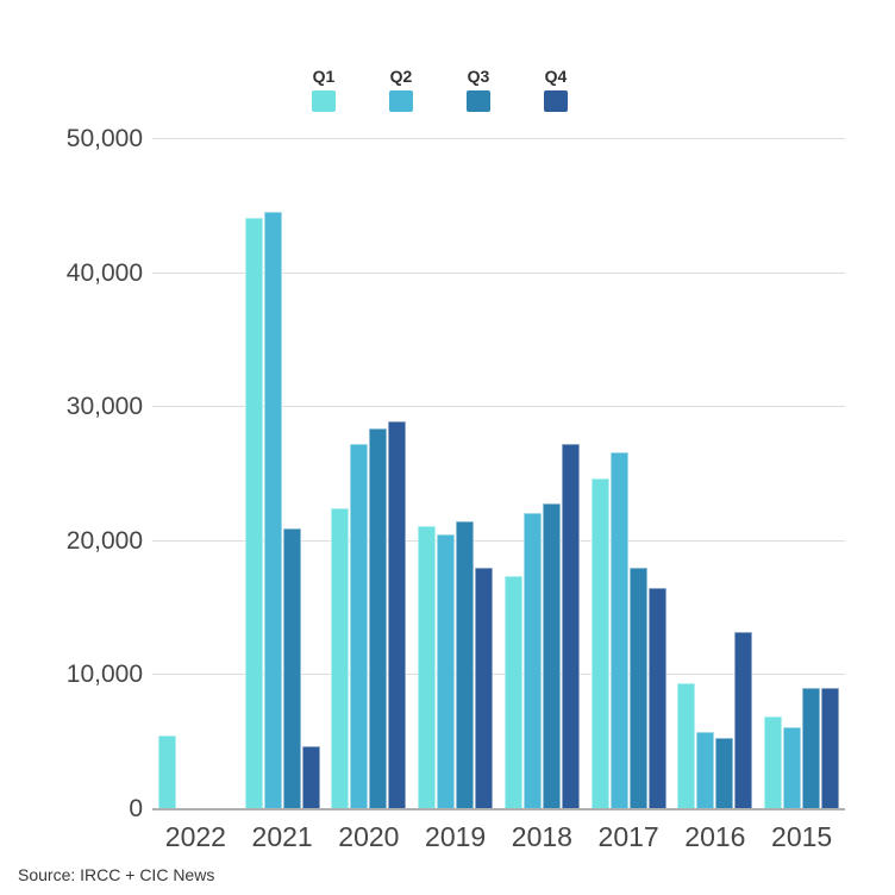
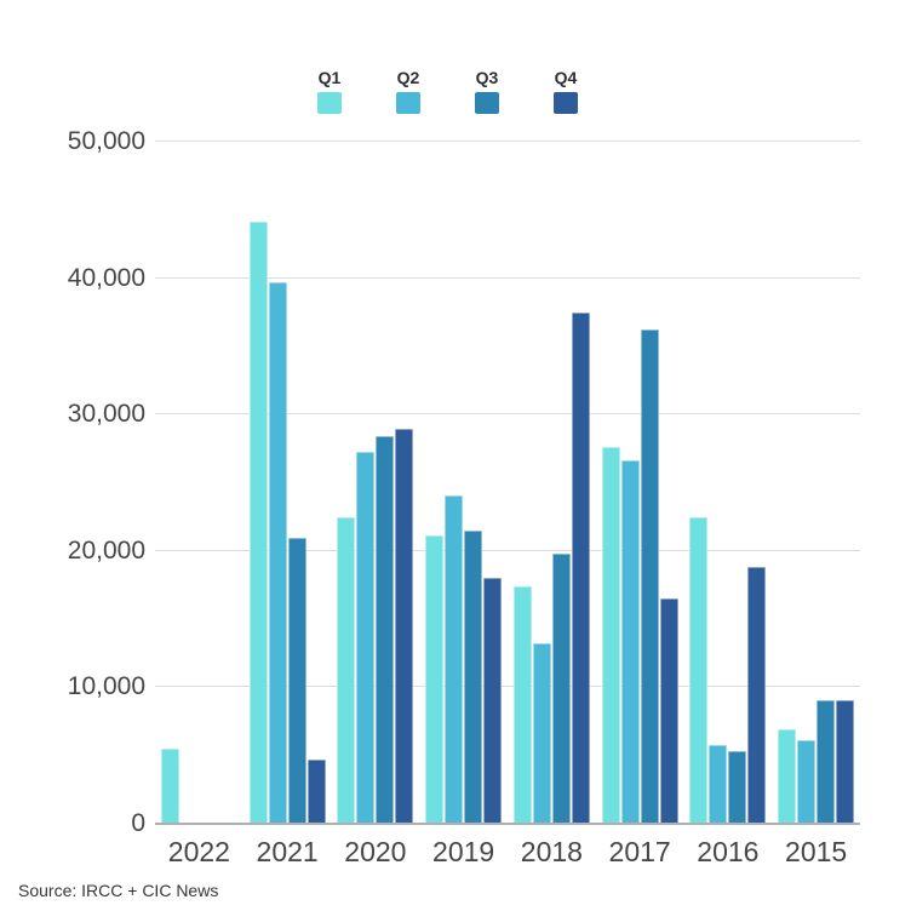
Q2/2021: 44600 -> 39700
Q2/2019: 20500 -> 24100
Q2/2018: 22100 -> 13200
Q3/2018: 22800 -> 19800
Q4/2018: 27300 -> 37500
Q1/2017: 24700 -> 27600
Q3/2017: 18000 -> 36200
Q1/2016: 9400 -> 22500
Q4/2016: 13200 -> 18800
